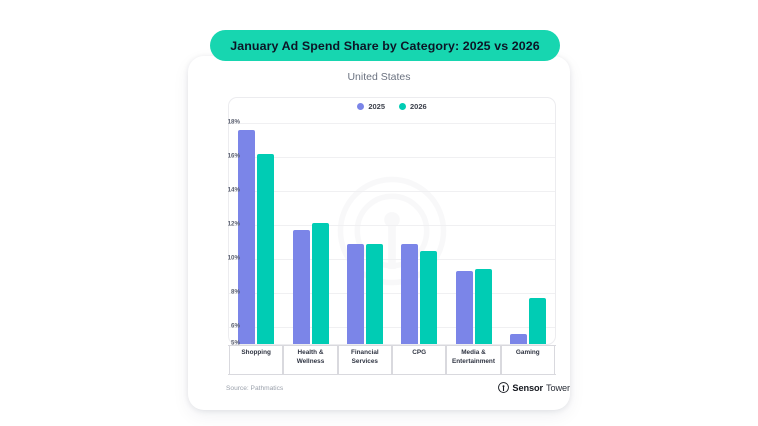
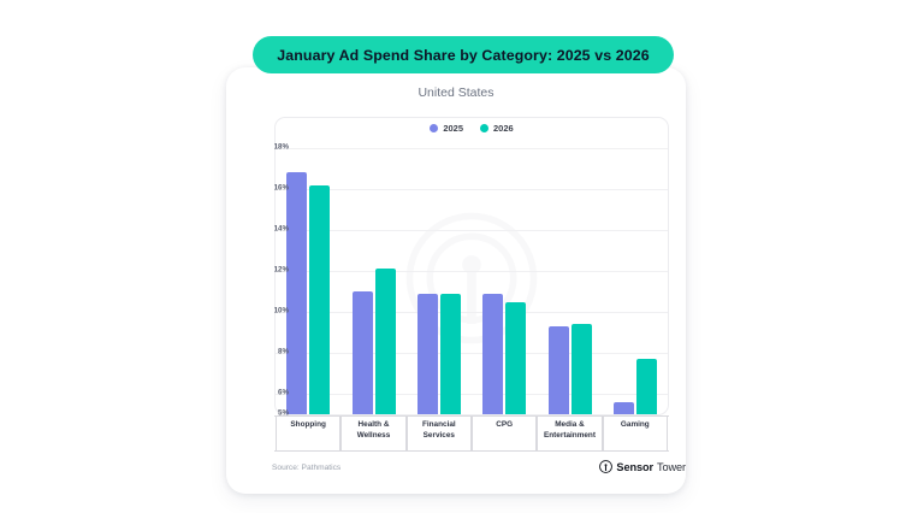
2025/Shopping: 17.6% -> 16.8%
2025/Health & Wellness: 11.7% -> 11.0%
